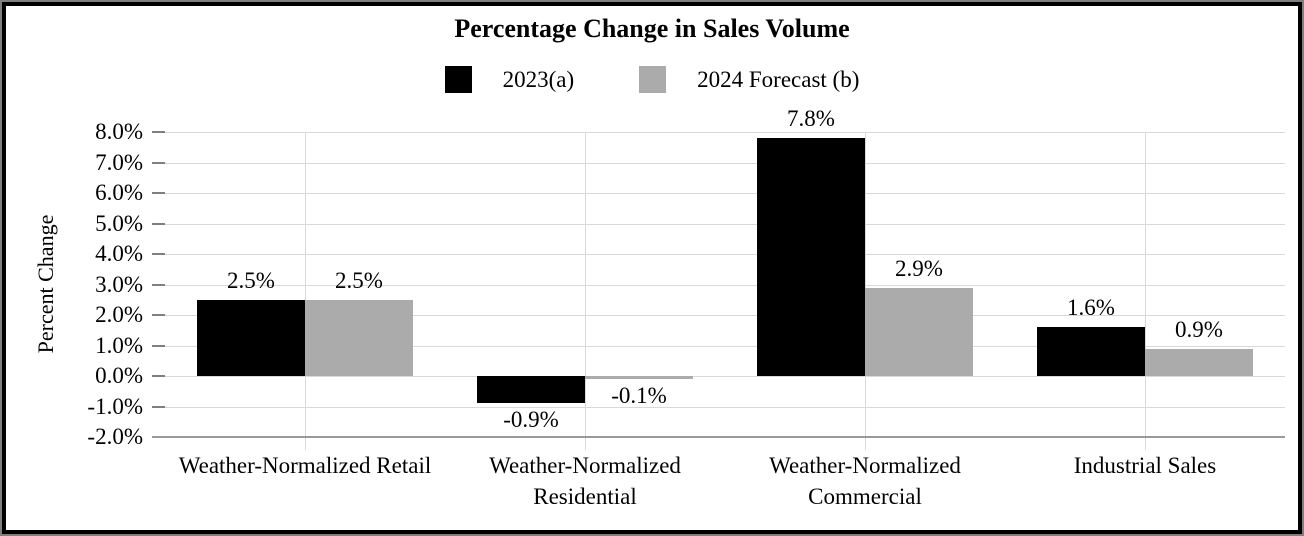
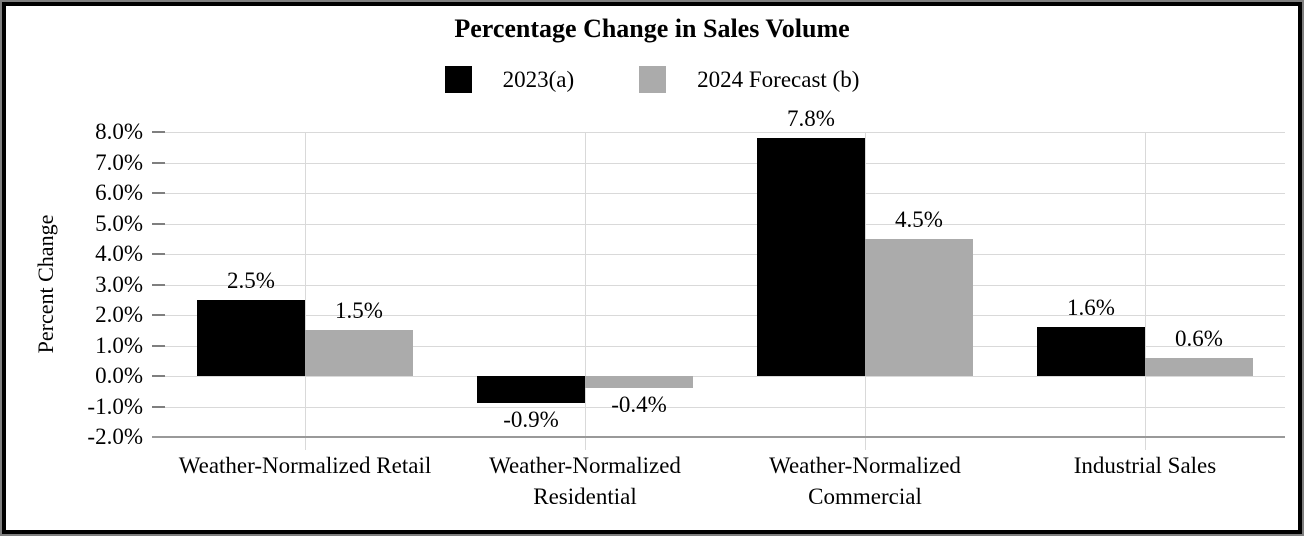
2024 Forecast (b)/Weather-Normalized Retail: 2.5% -> 1.5%
2024 Forecast (b)/Weather-Normalized Residential: -0.1% -> -0.4%
2024 Forecast (b)/Weather-Normalized Commercial: 2.9% -> 4.5%
2024 Forecast (b)/Industrial Sales: 0.9% -> 0.6%
